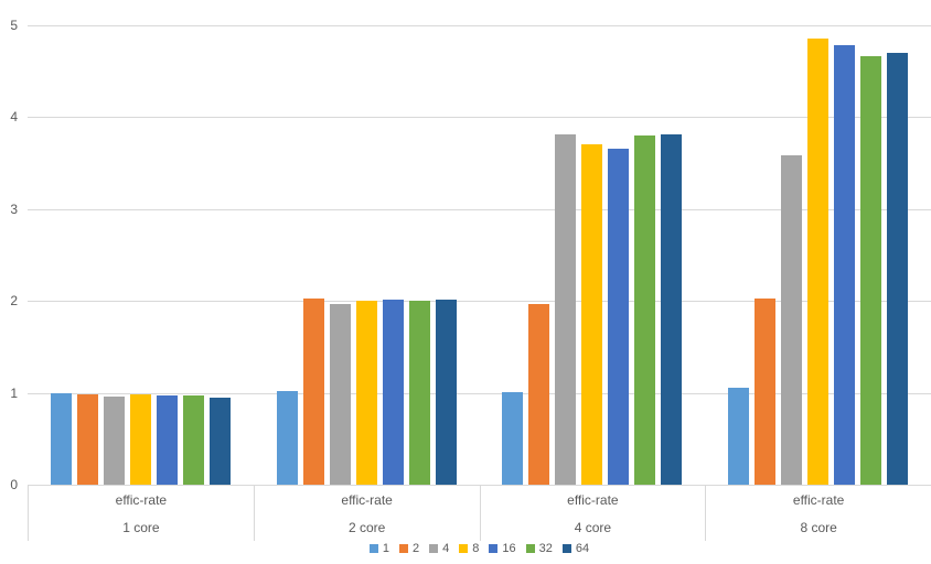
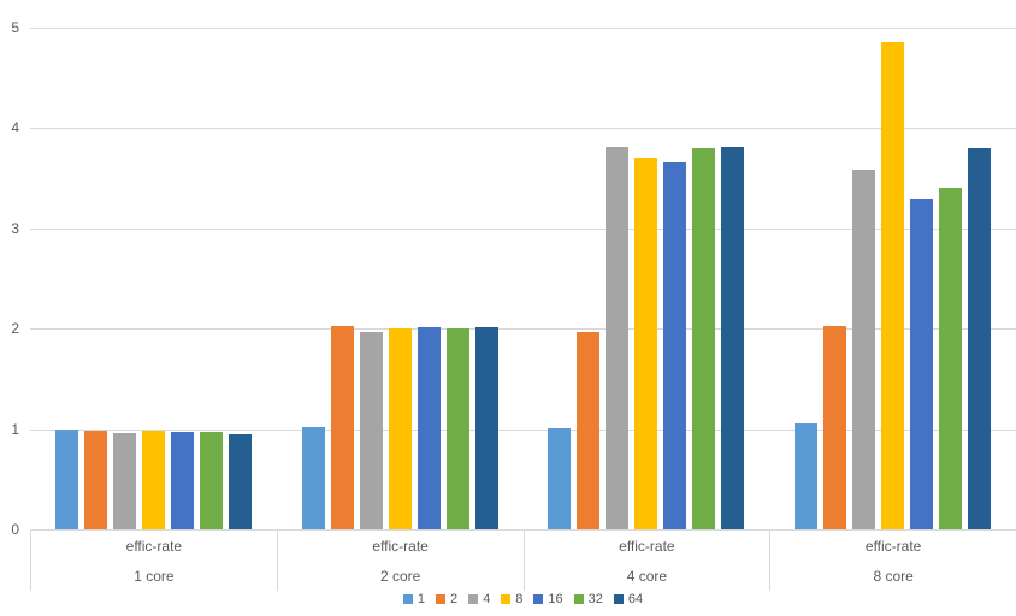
16/8 core: 4.8 -> 3.3
32/8 core: 4.7 -> 3.4
64/8 core: 4.7 -> 3.8
